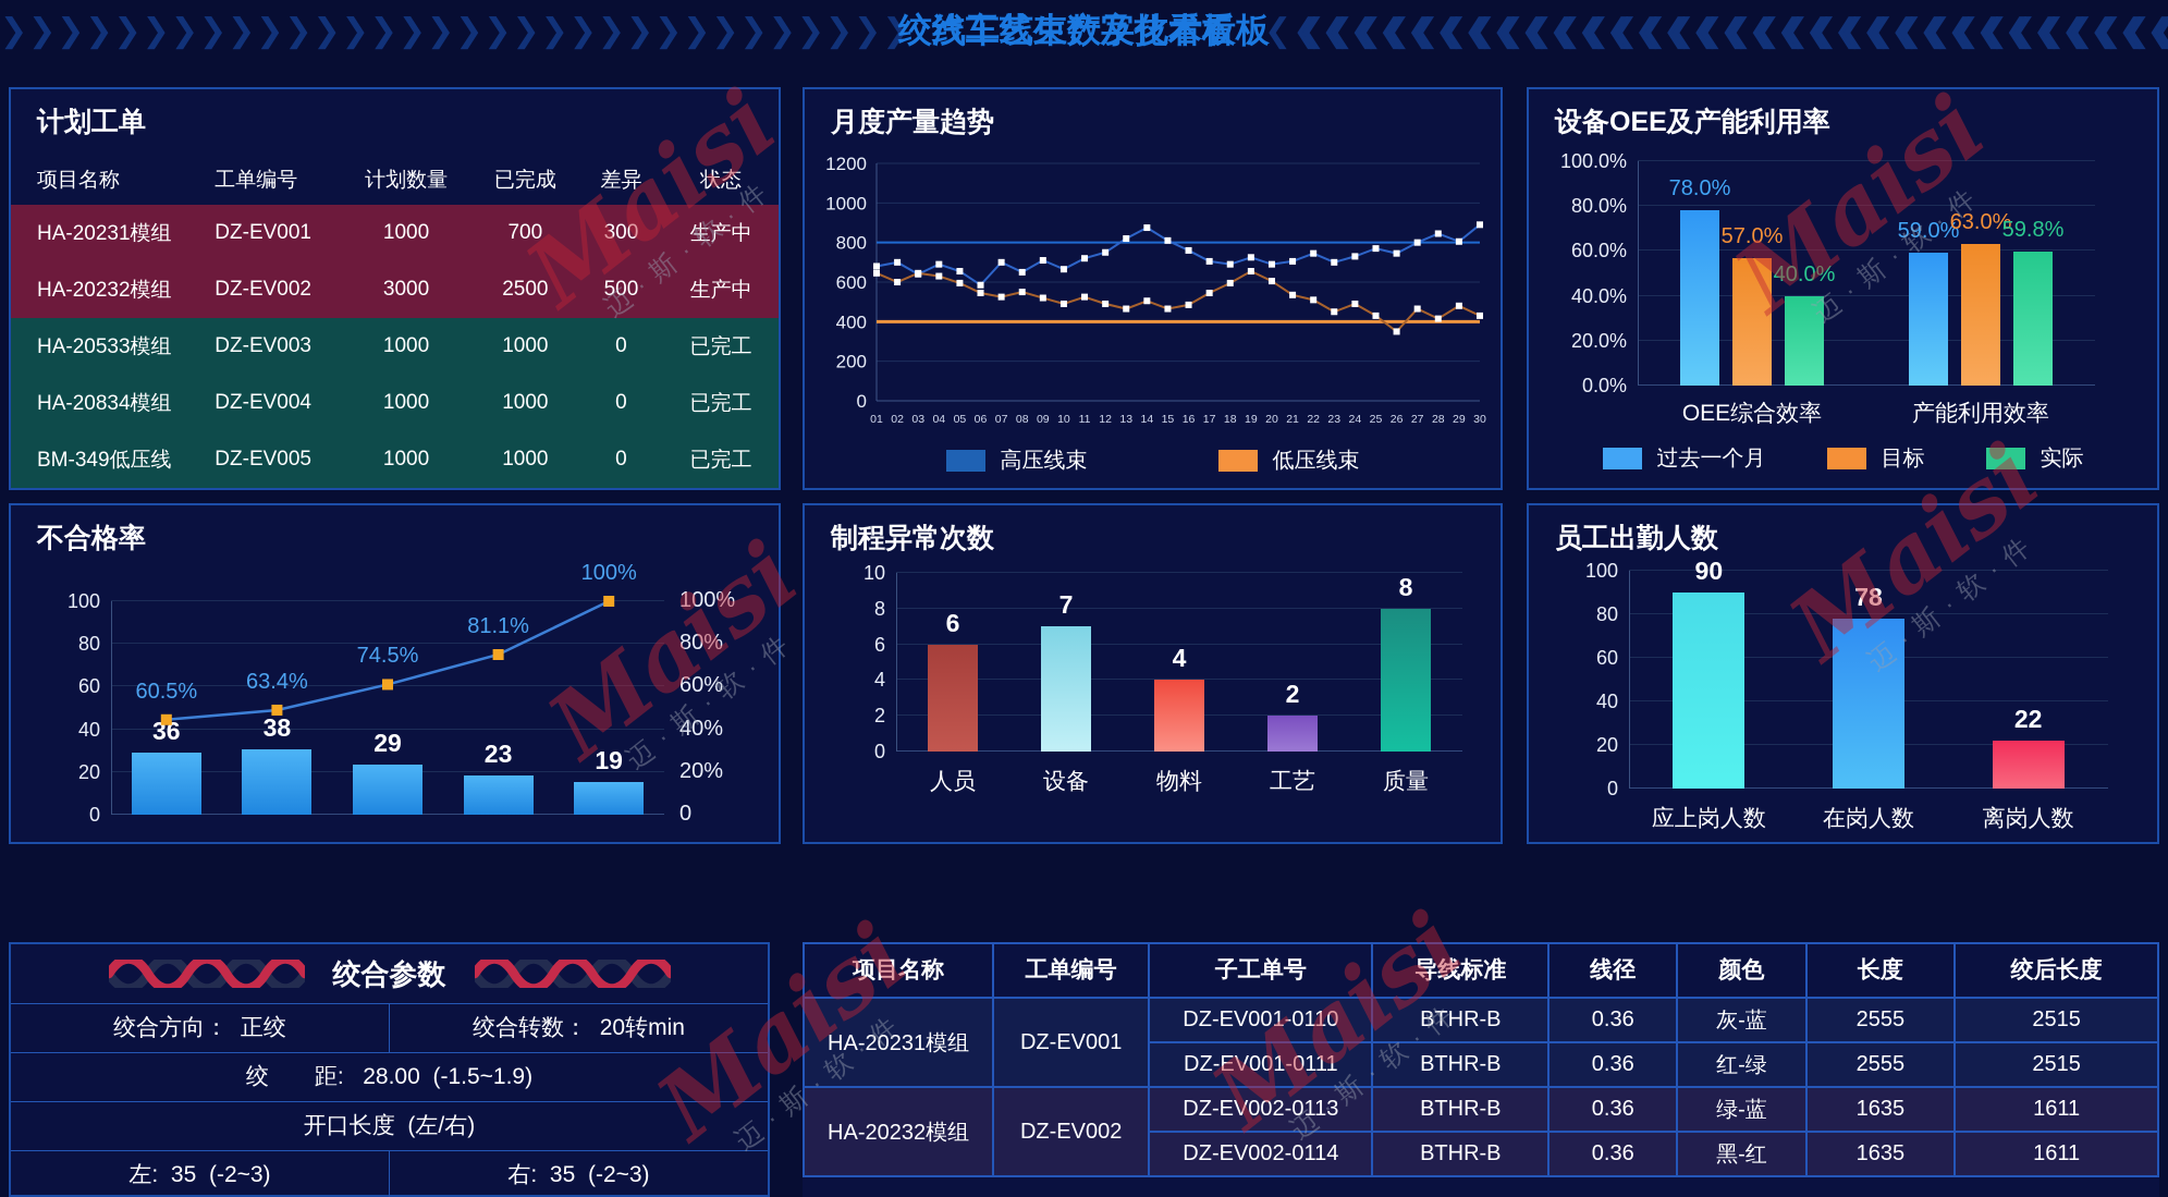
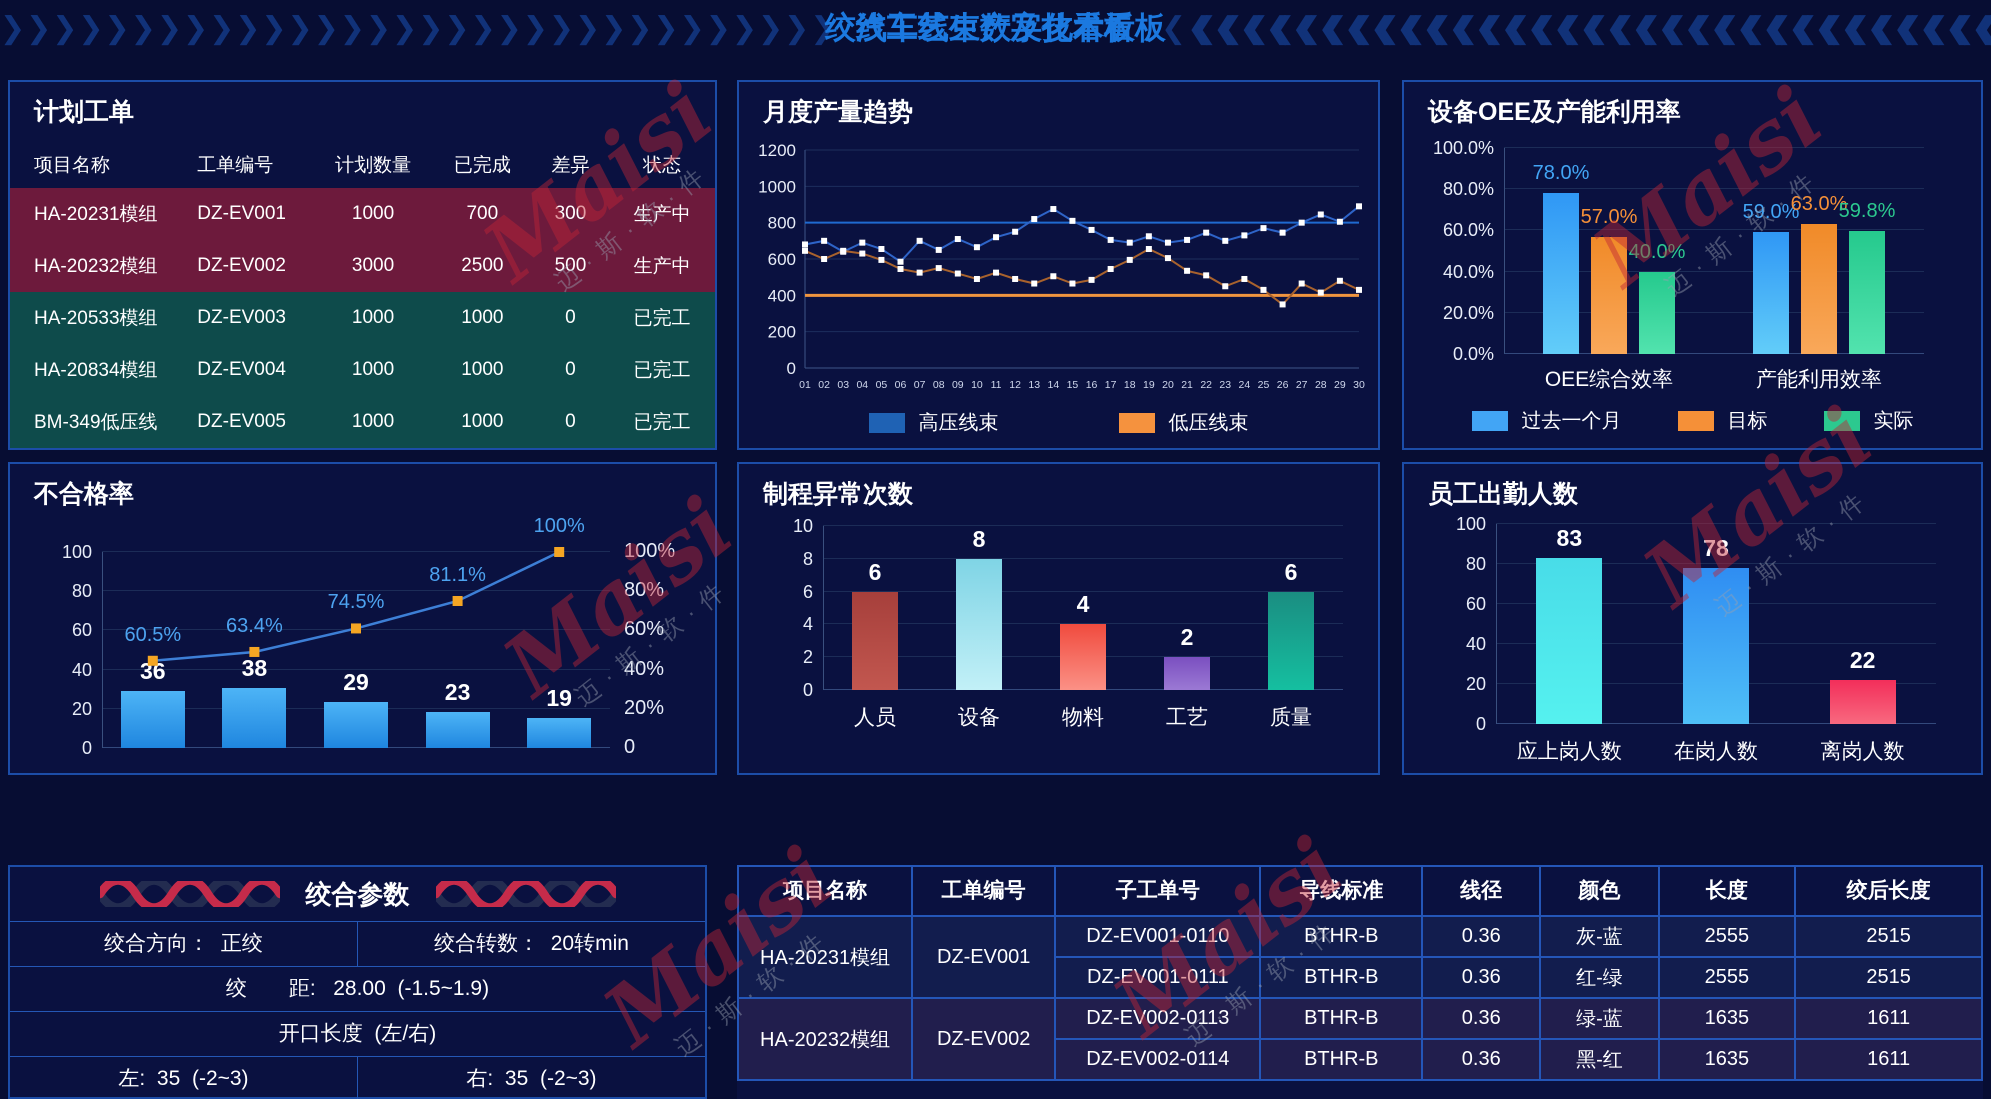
制程异常次数/设备: 7 -> 8
制程异常次数/质量: 8 -> 6
员工出勤人数/应上岗人数: 90 -> 83
